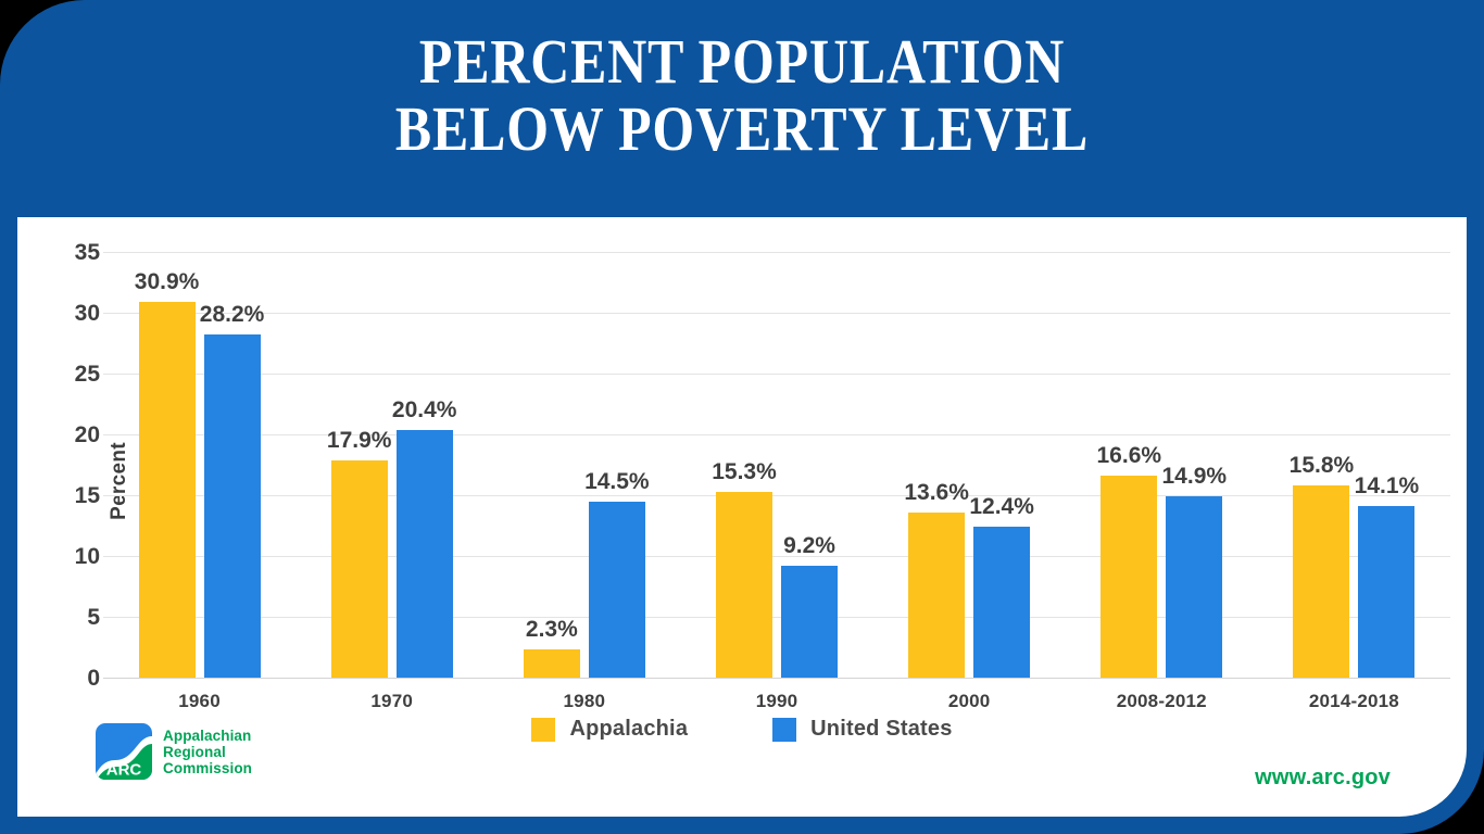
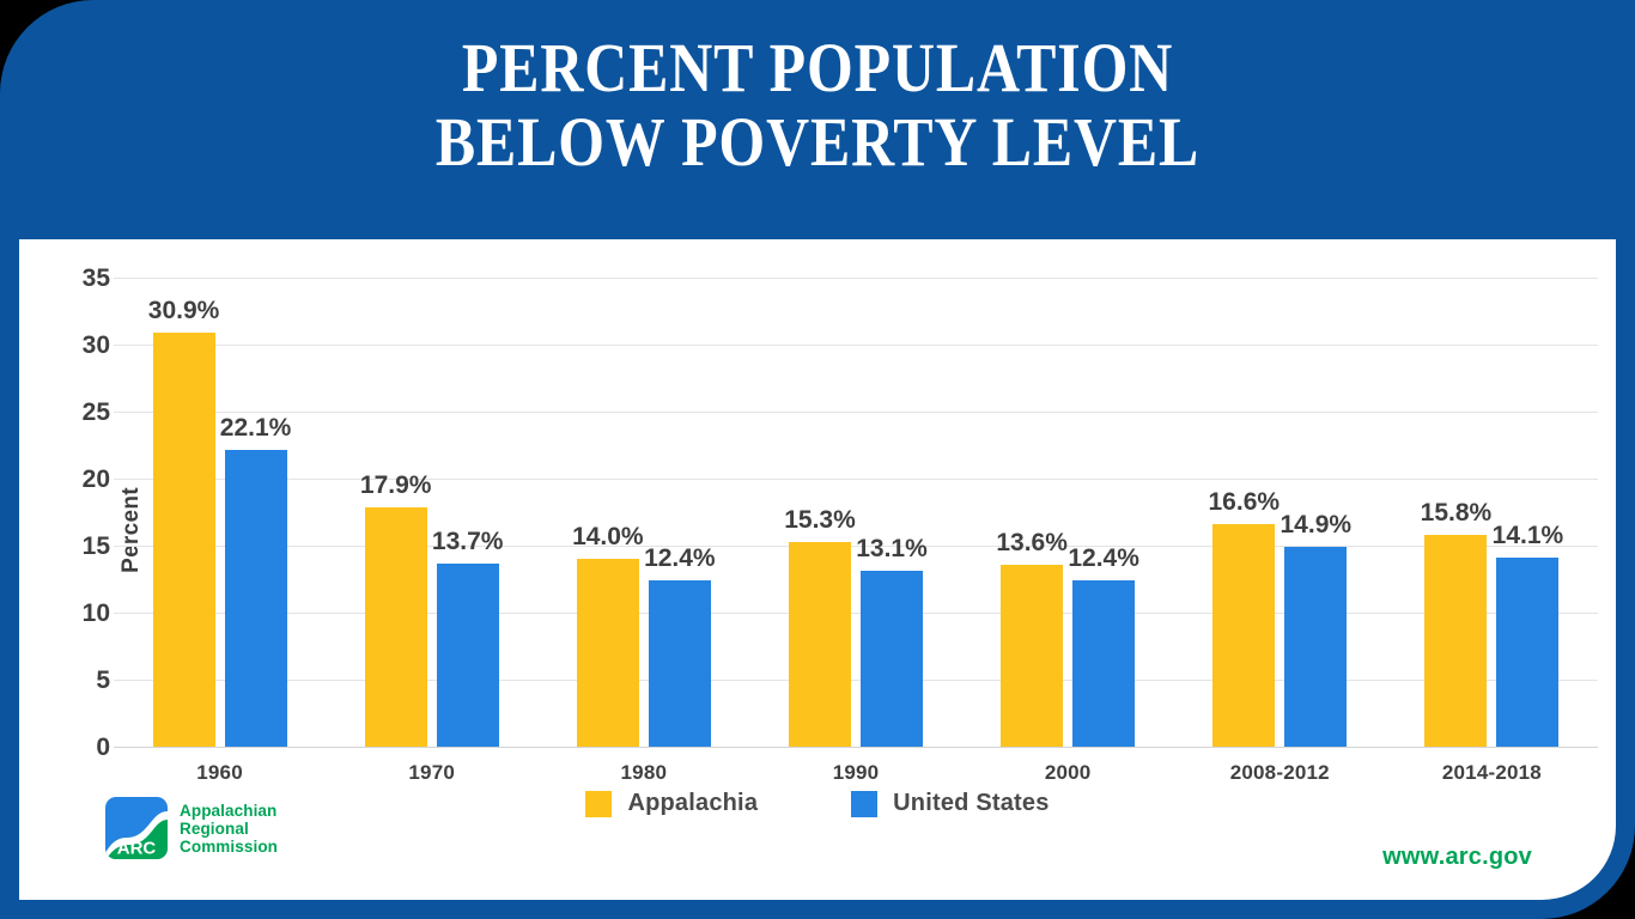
United States/1960: 28.2% -> 22.1%
United States/1970: 20.4% -> 13.7%
Appalachia/1980: 2.3% -> 14.0%
United States/1980: 14.5% -> 12.4%
United States/1990: 9.2% -> 13.1%
